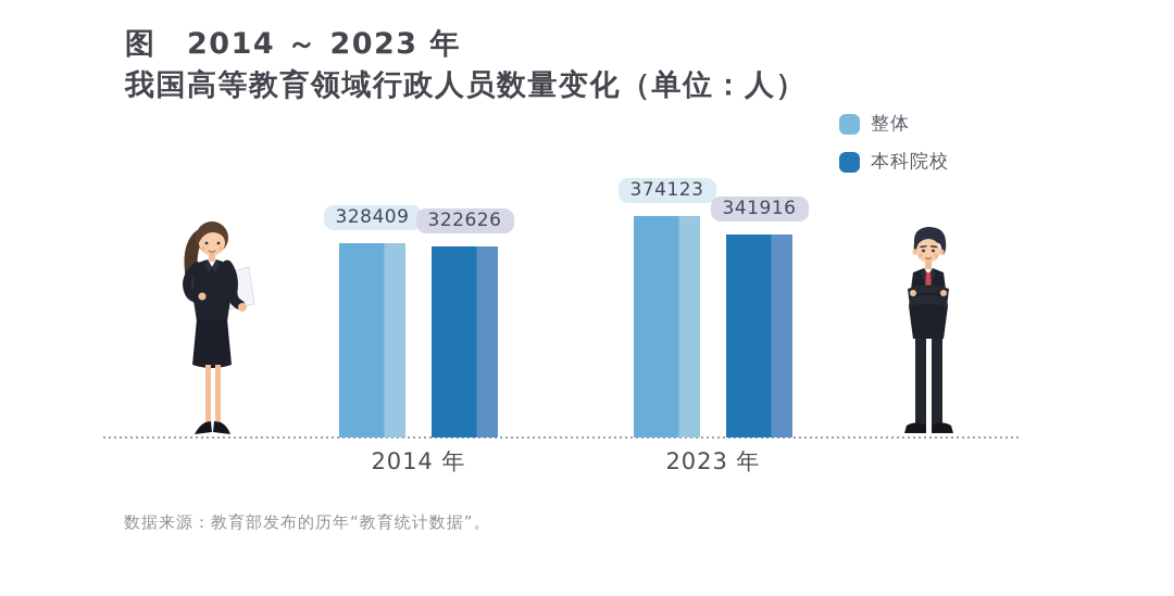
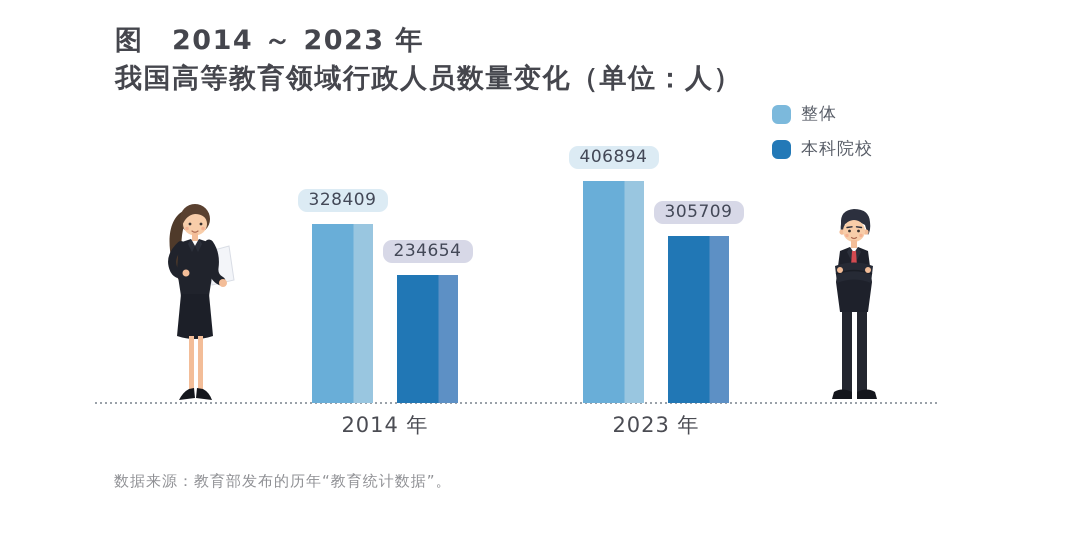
本科院校/2014 年: 322626 -> 234654
整体/2023 年: 374123 -> 406894
本科院校/2023 年: 341916 -> 305709
